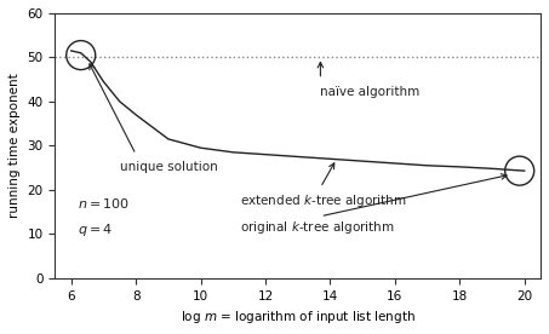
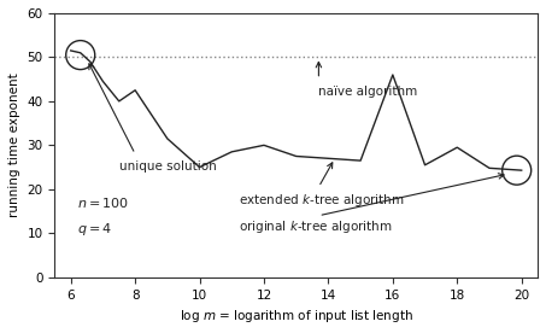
8: 37.0 -> 42.5
10: 29.5 -> 25.0
12: 28.0 -> 30.0
16: 26.0 -> 46.0
18: 25.2 -> 29.5
